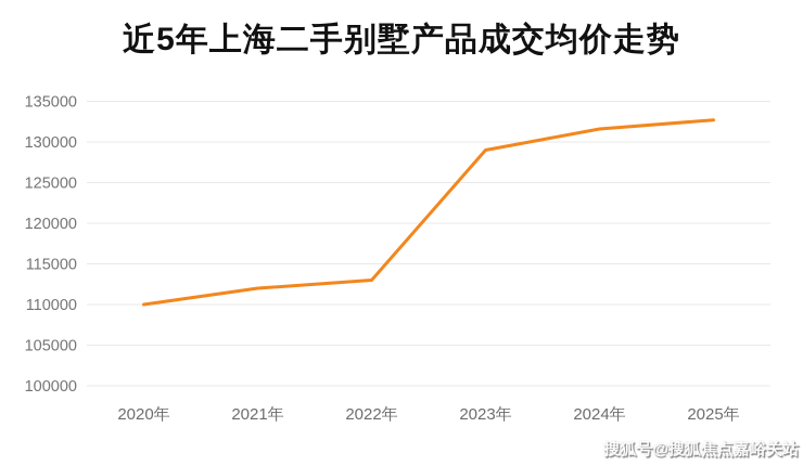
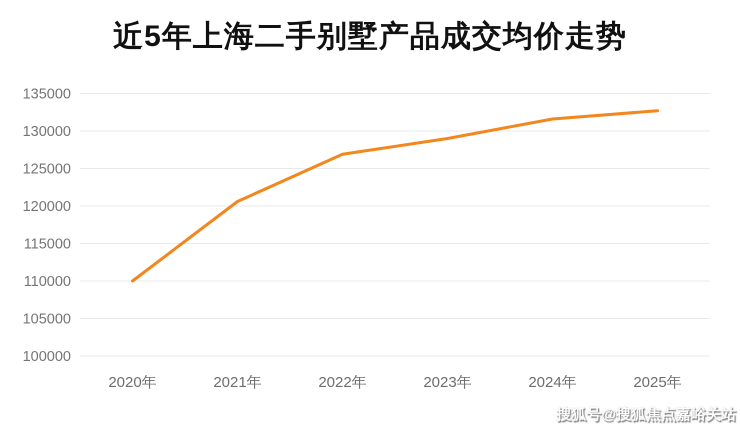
2021年: 112000 -> 121000
2022年: 113000 -> 127000
